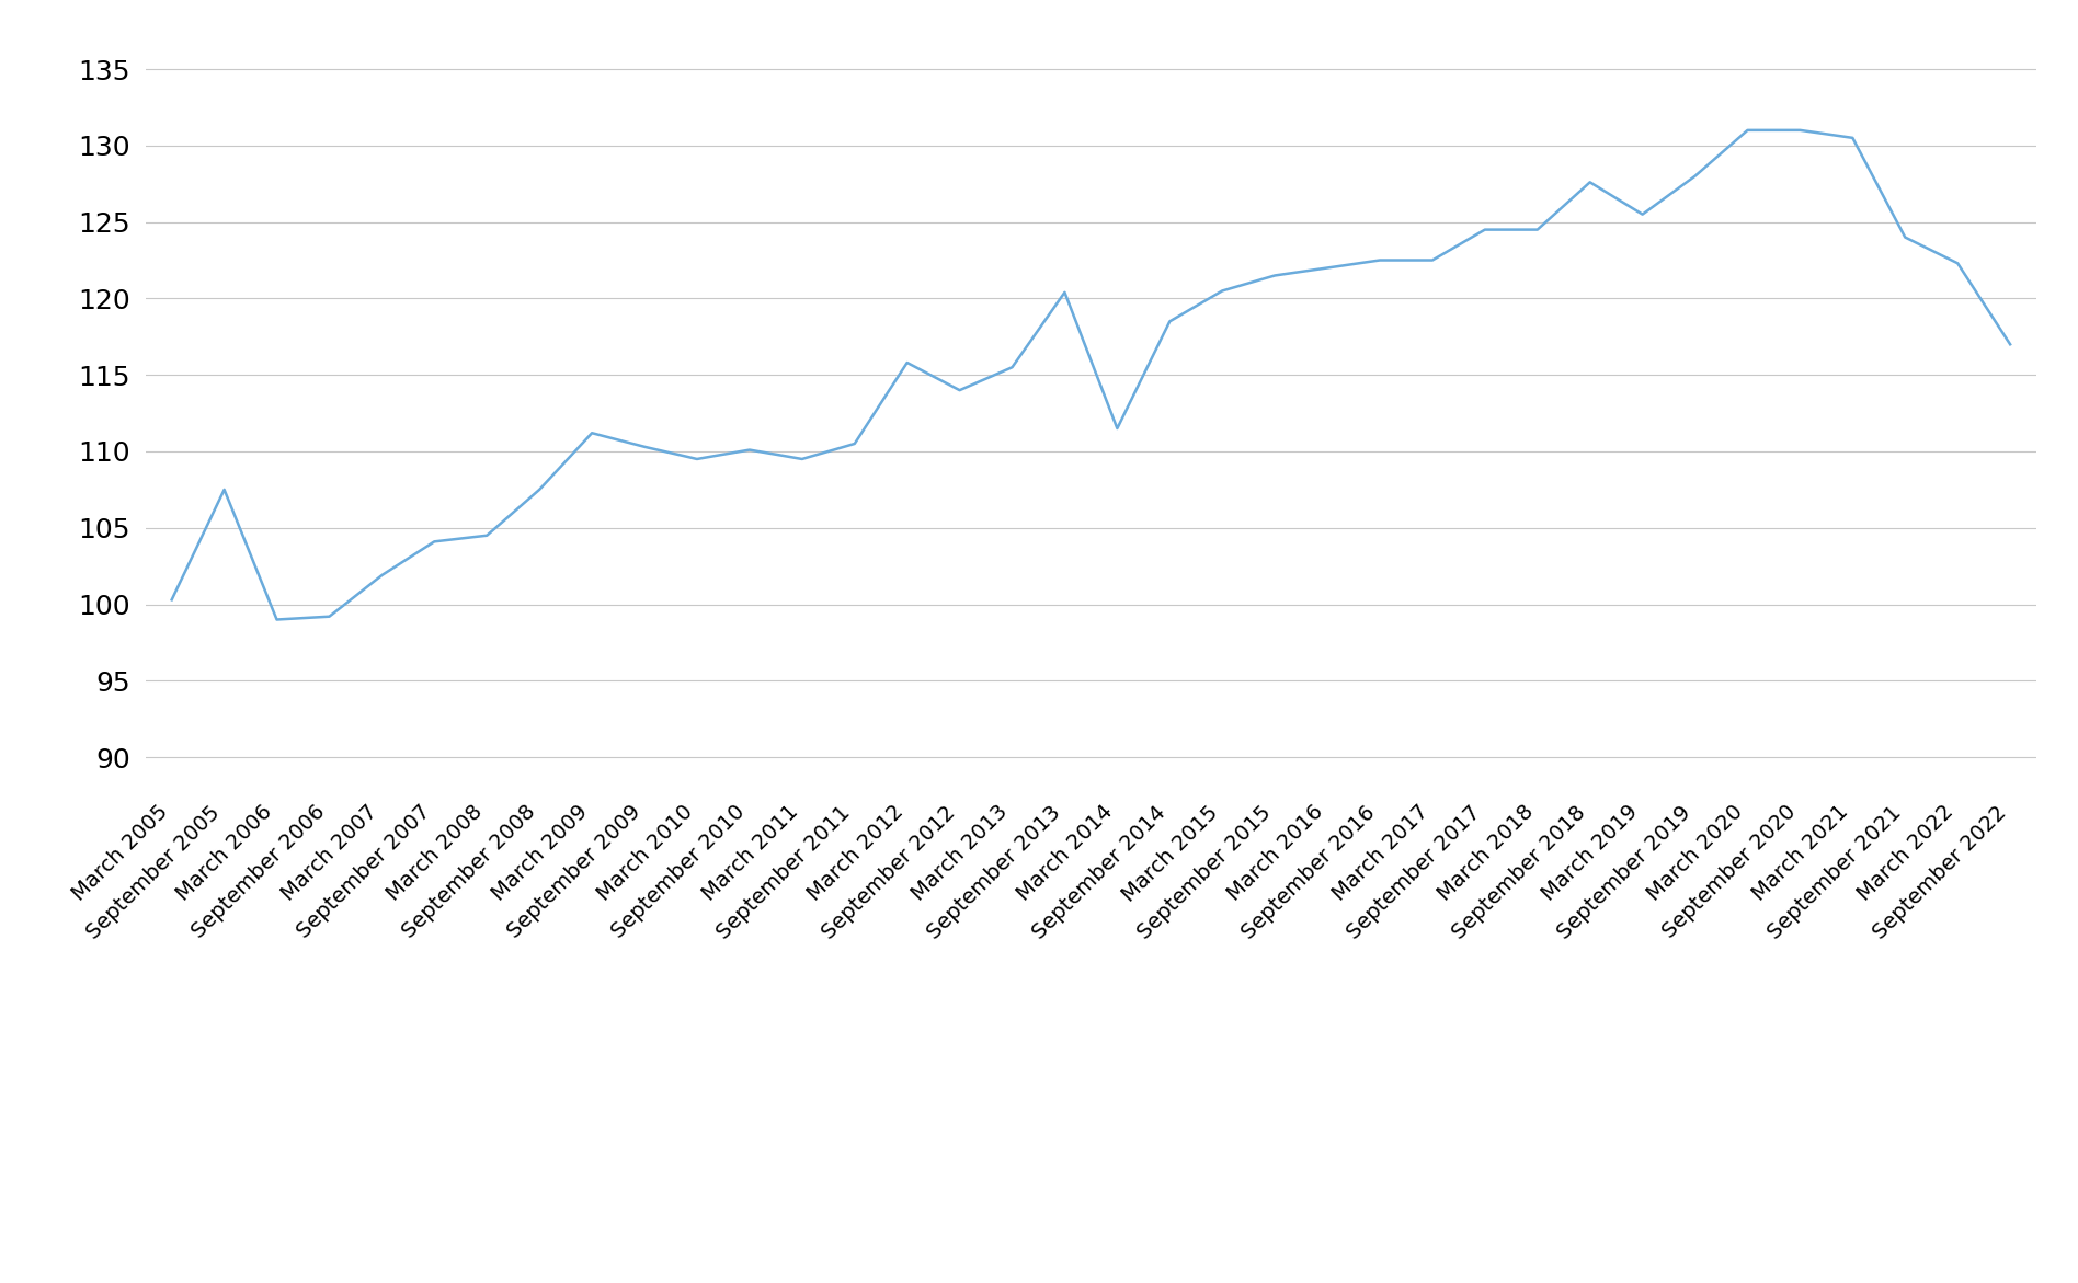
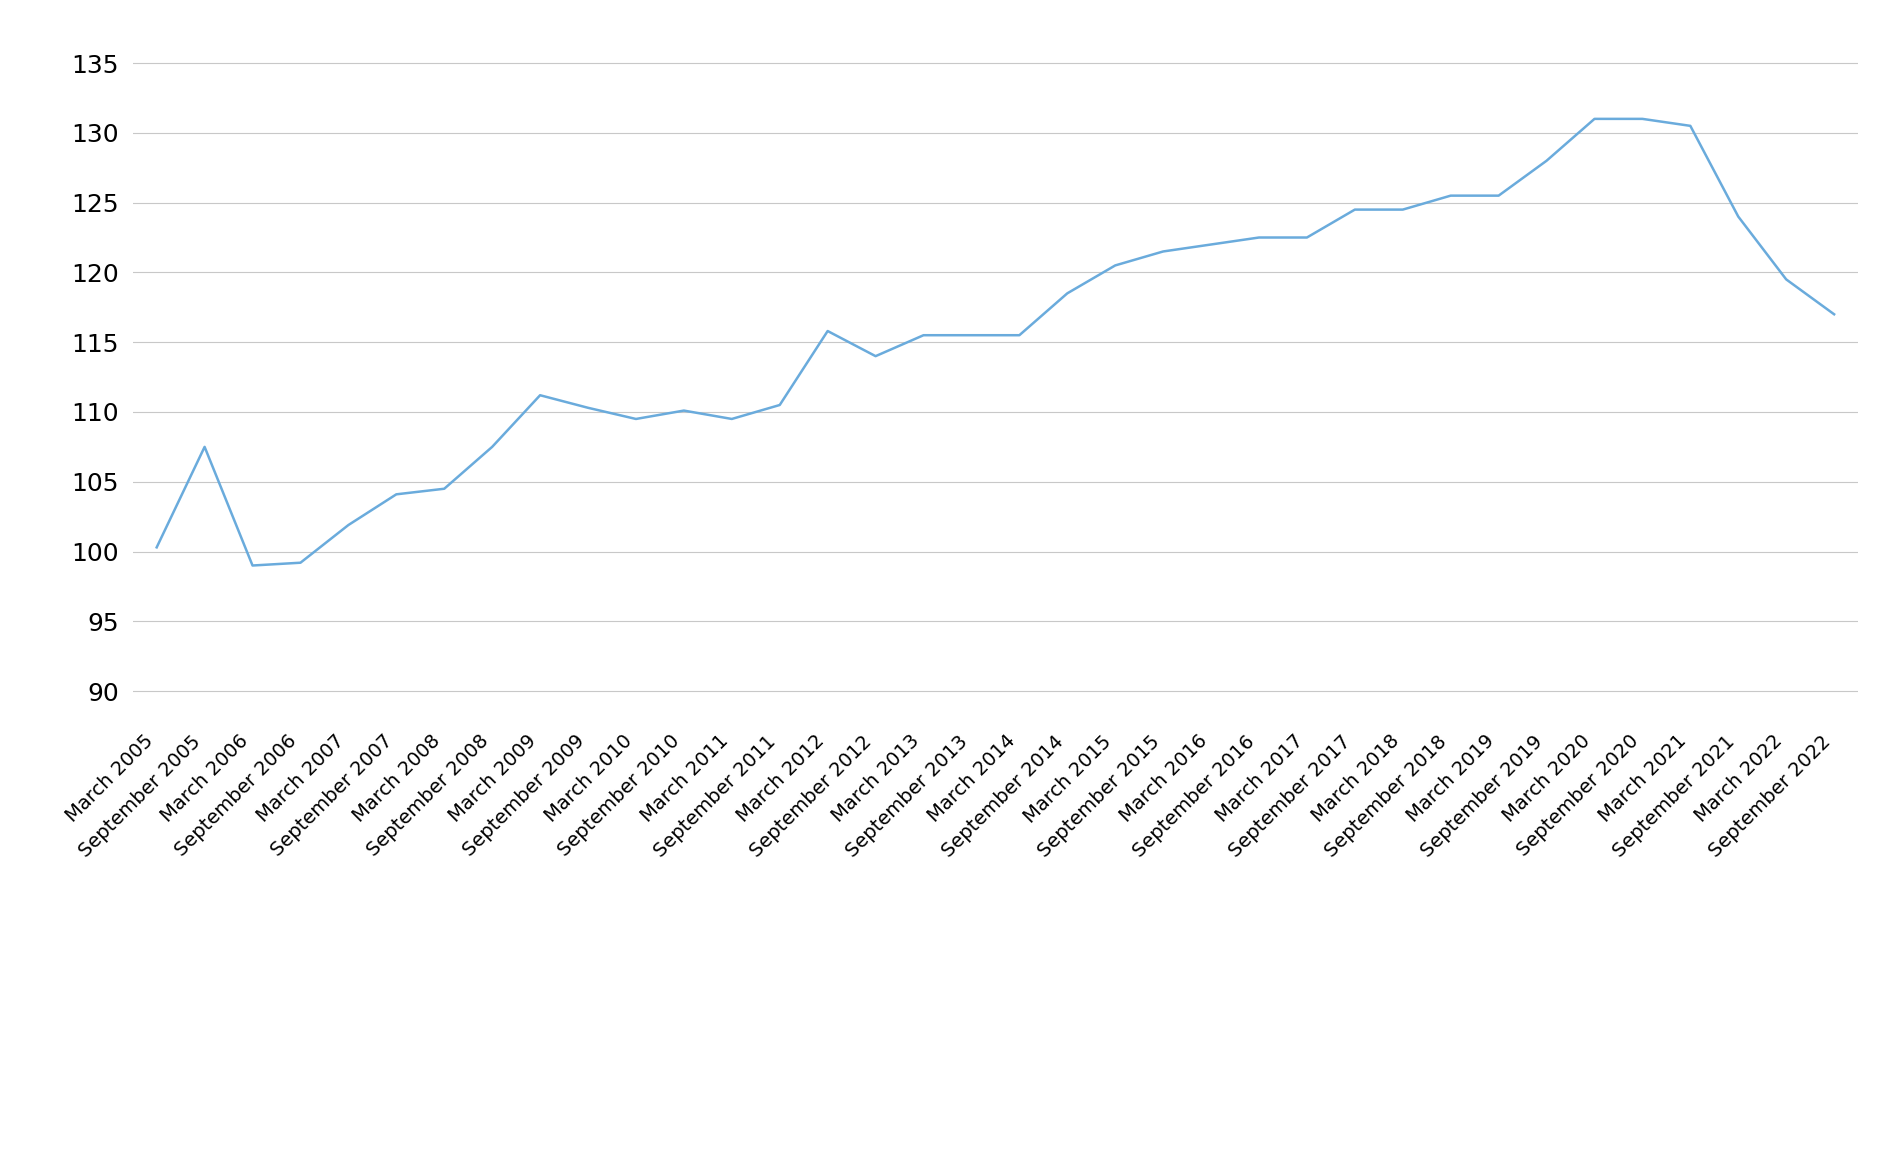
September 2013: 120.4 -> 115.5
March 2014: 111.5 -> 115.5
September 2018: 127.6 -> 125.5
March 2022: 122.3 -> 119.5
